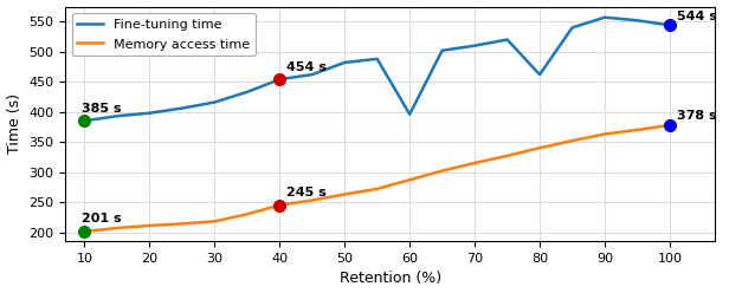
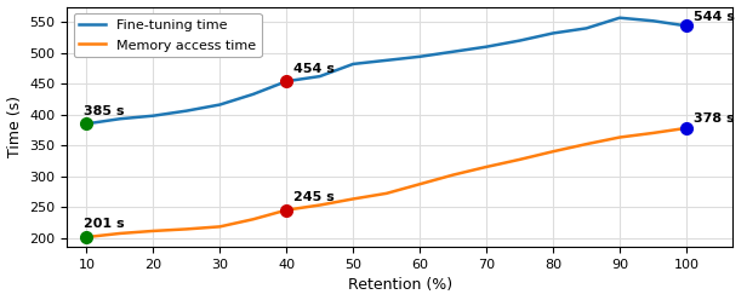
Fine-tuning time/60: 396 -> 494
Fine-tuning time/80: 462 -> 532
